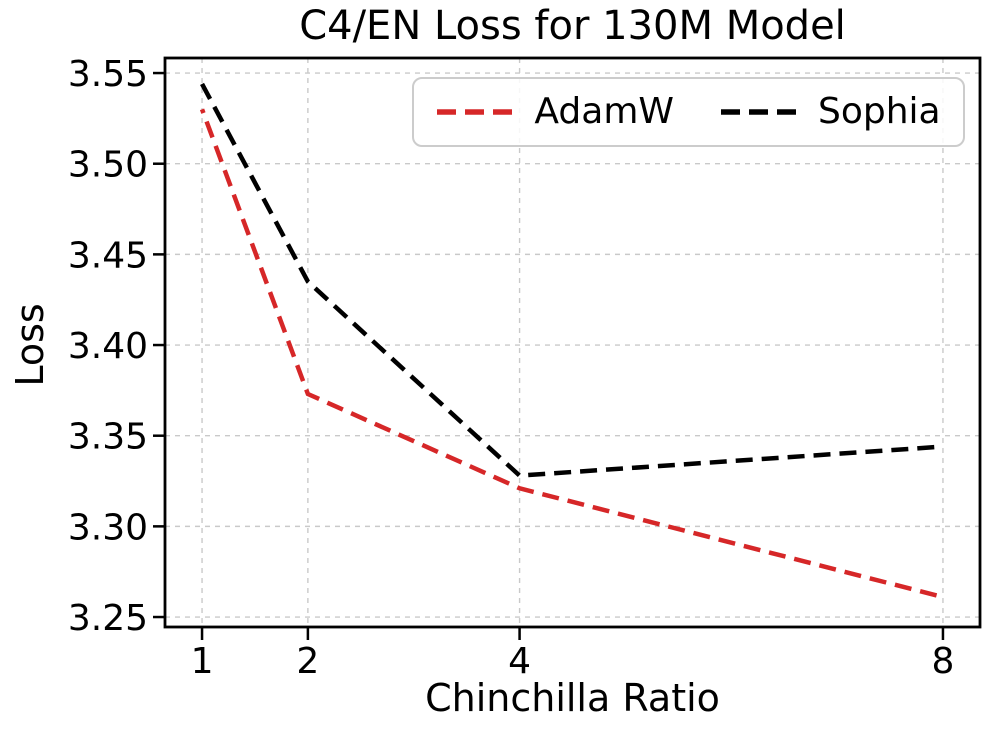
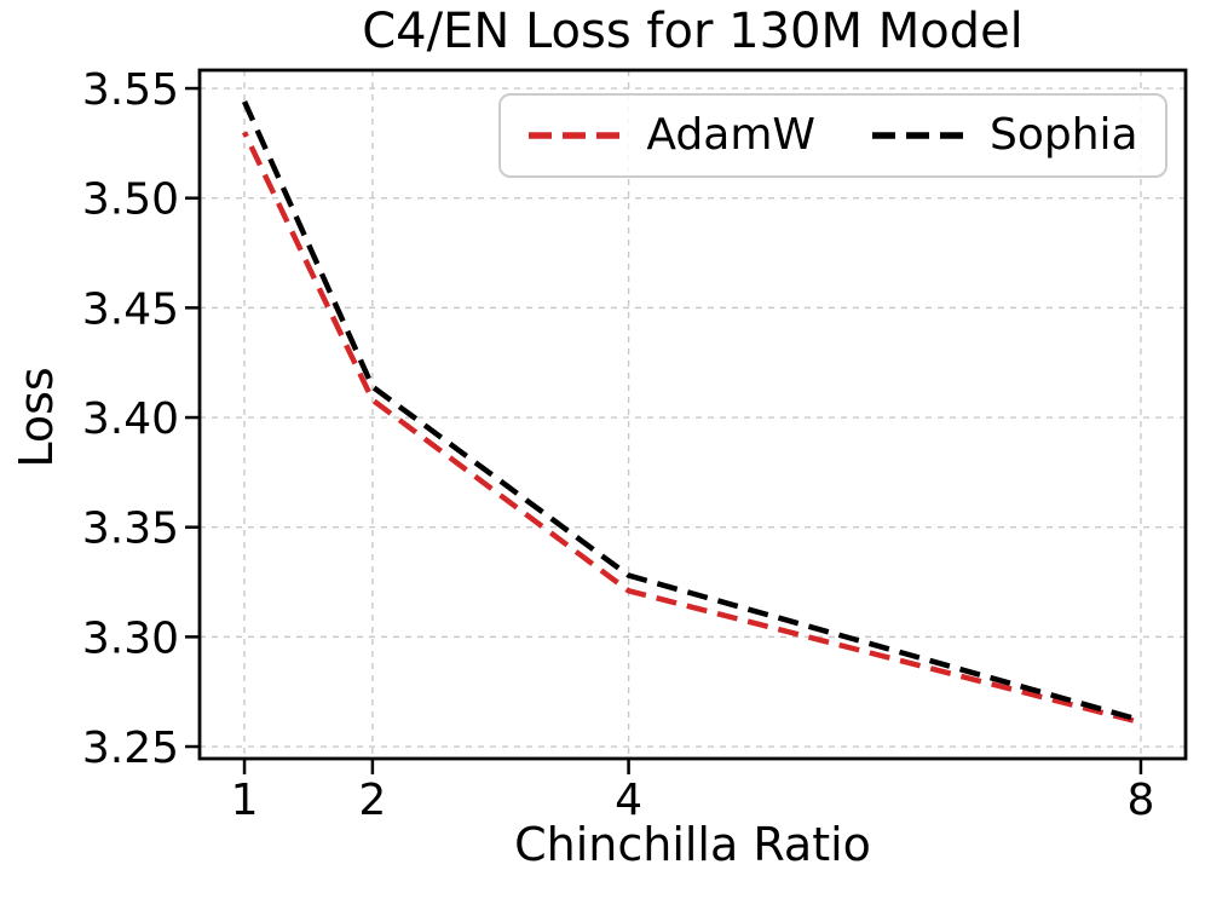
AdamW/2: 3.373 -> 3.408
Sophia/2: 3.435 -> 3.414
Sophia/8: 3.344 -> 3.262
